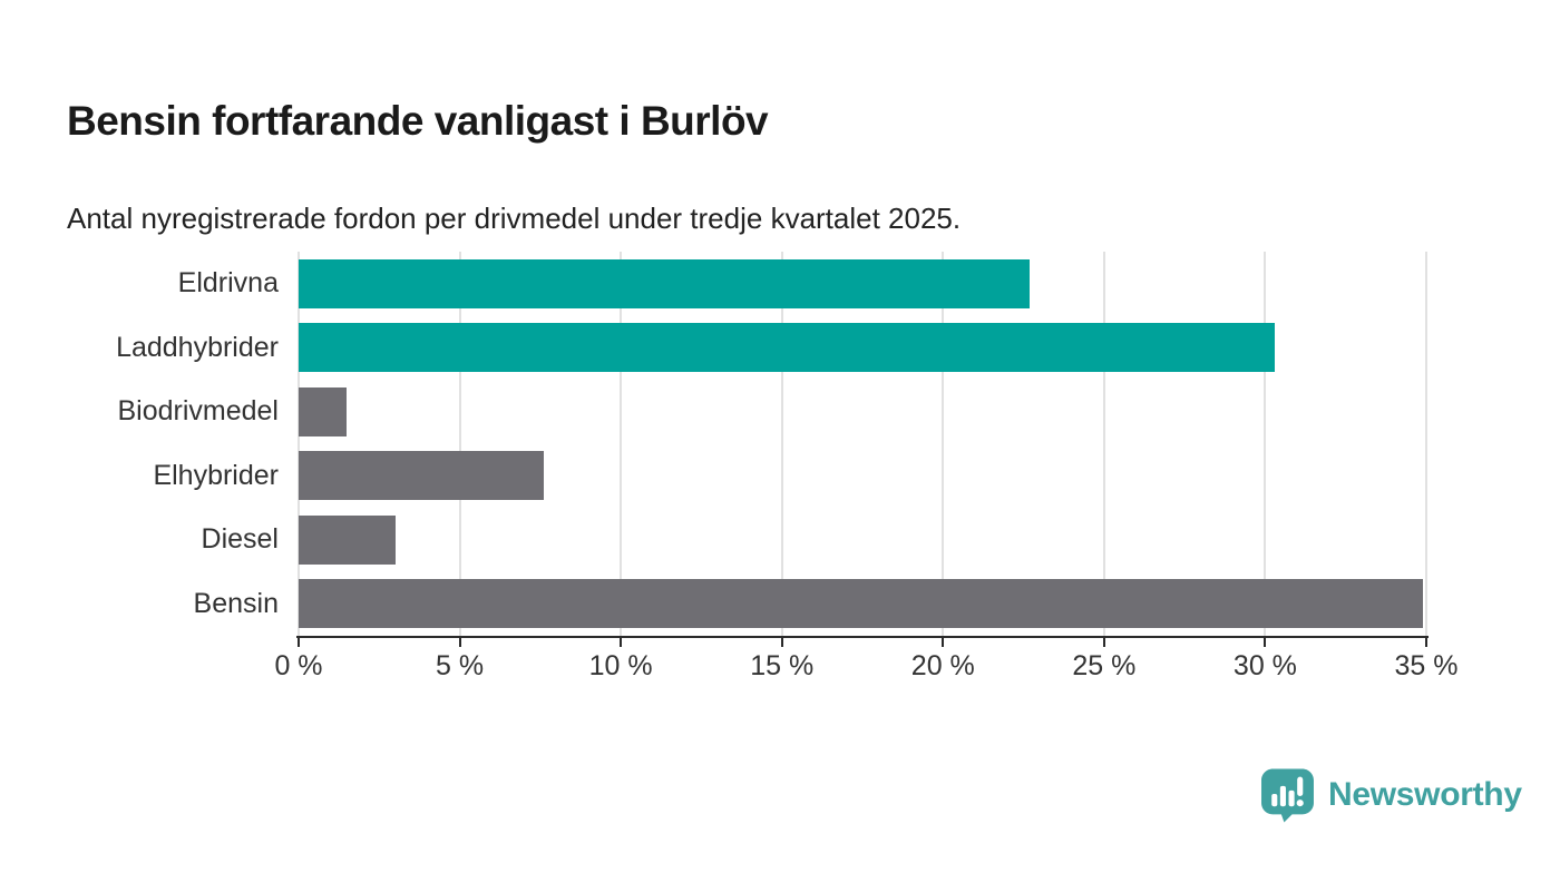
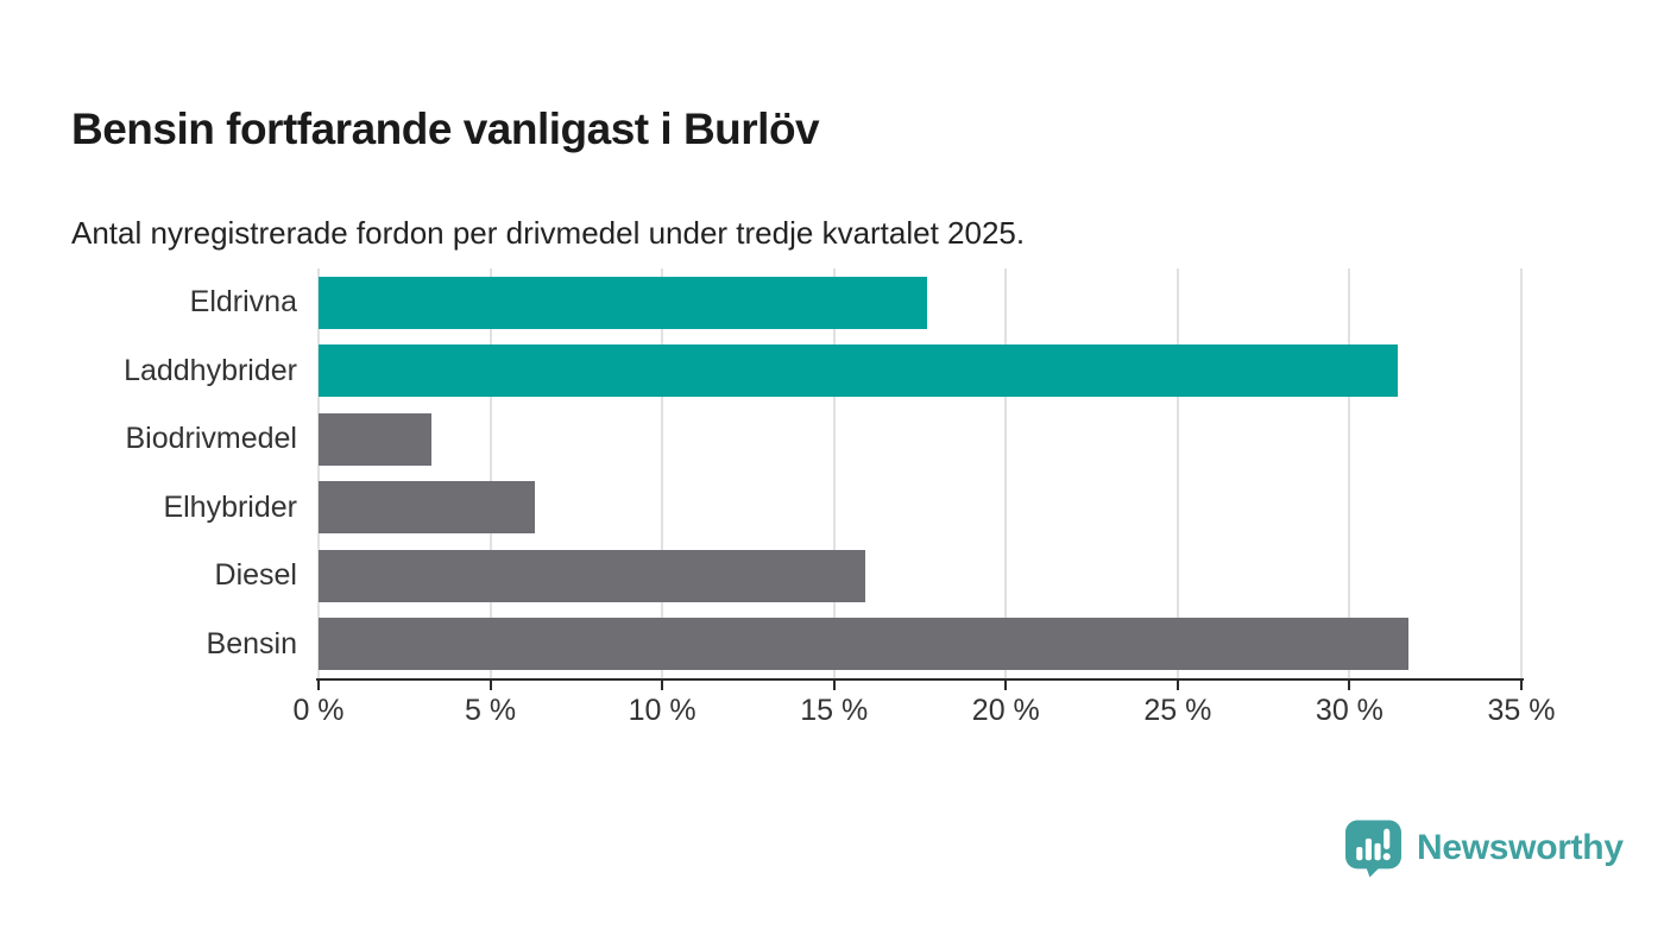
Eldrivna: 22.7% -> 17.7%
Laddhybrider: 30.3% -> 31.4%
Biodrivmedel: 1.5% -> 3.3%
Elhybrider: 7.6% -> 6.3%
Diesel: 3.0% -> 15.9%
Bensin: 34.9% -> 31.7%
